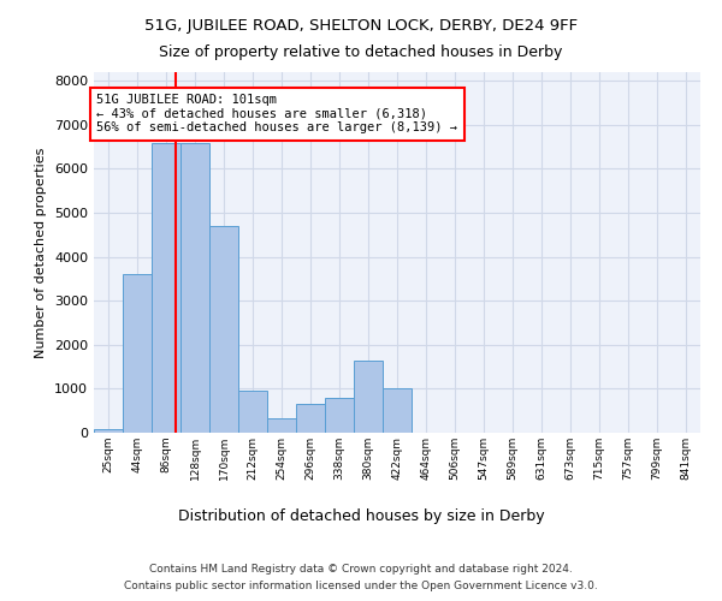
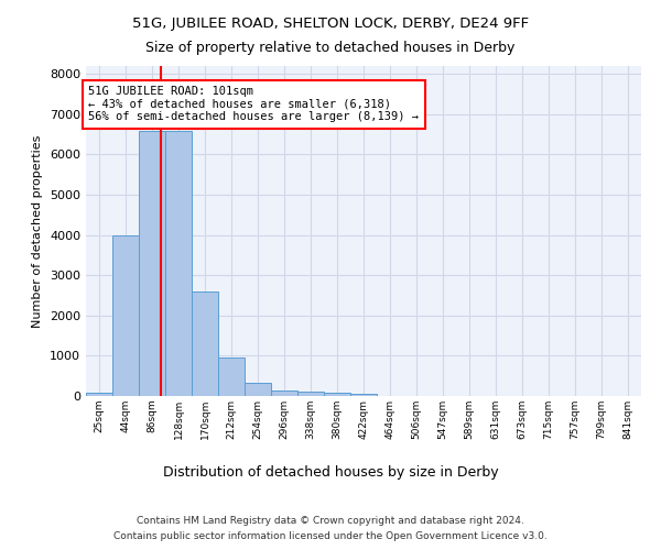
44sqm: 3600 -> 4000
170sqm: 4700 -> 2600
296sqm: 650 -> 150
338sqm: 800 -> 110
380sqm: 1650 -> 80
422sqm: 1000 -> 60
